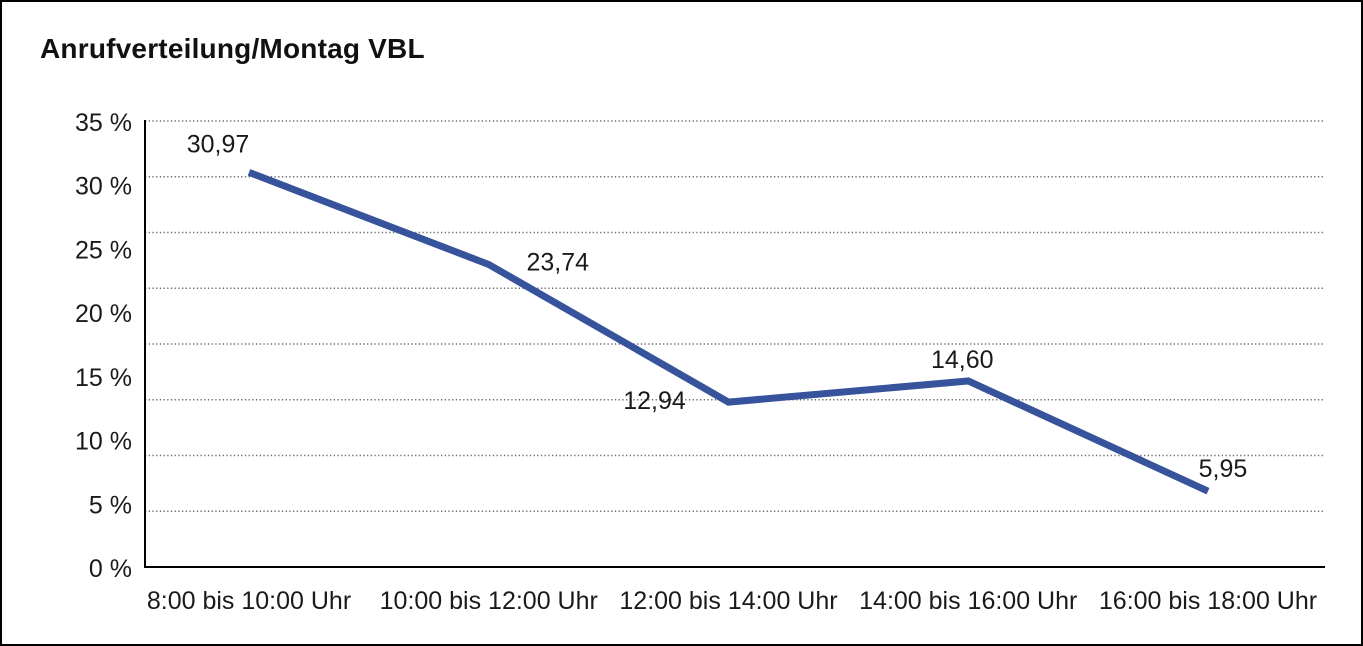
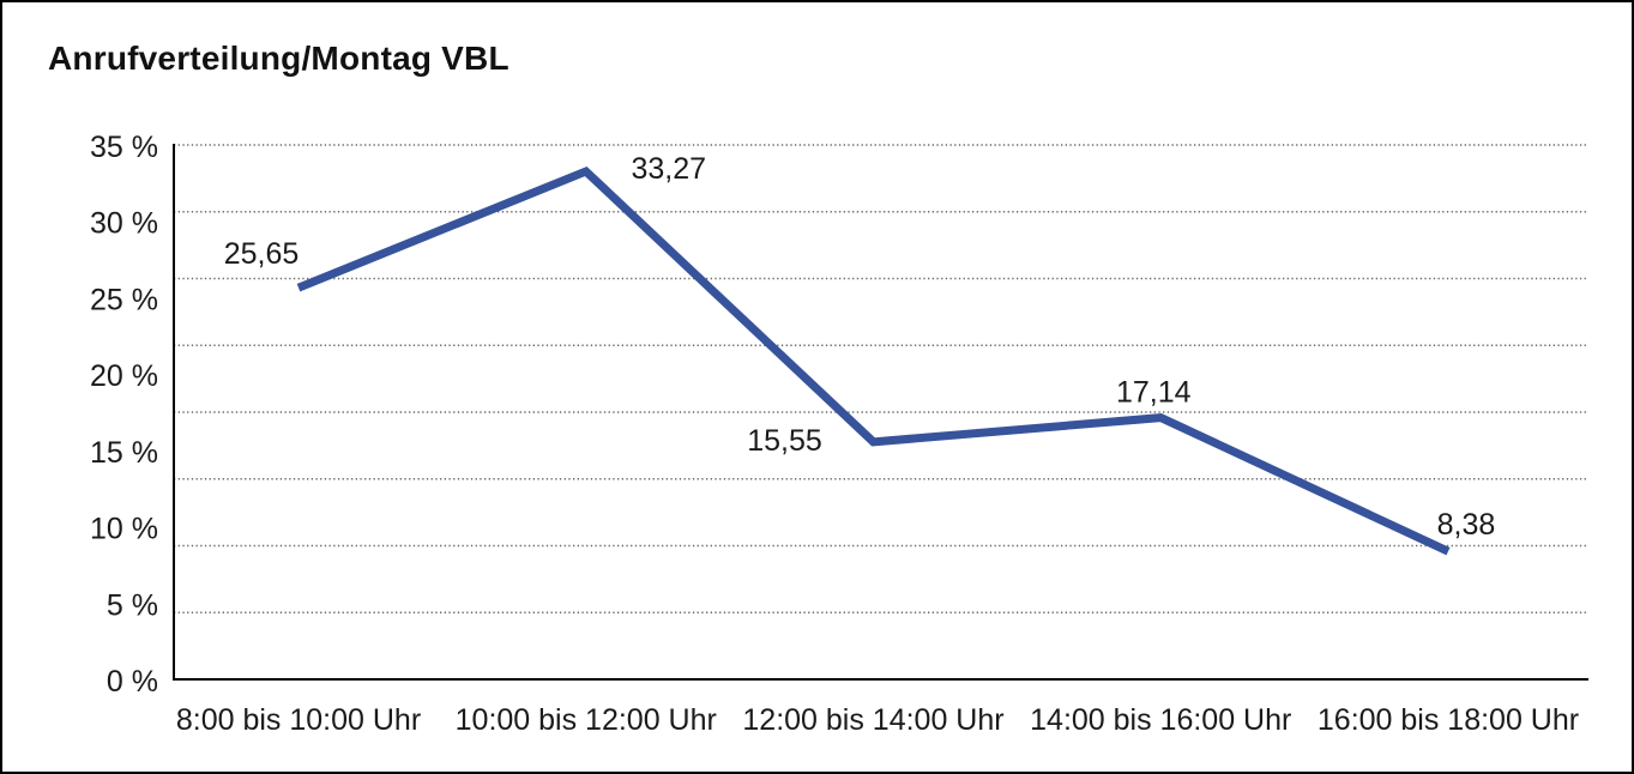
8:00 bis 10:00 Uhr: 30,97 -> 25,65
10:00 bis 12:00 Uhr: 23,74 -> 33,27
12:00 bis 14:00 Uhr: 12,94 -> 15,55
14:00 bis 16:00 Uhr: 14,60 -> 17,14
16:00 bis 18:00 Uhr: 5,95 -> 8,38
